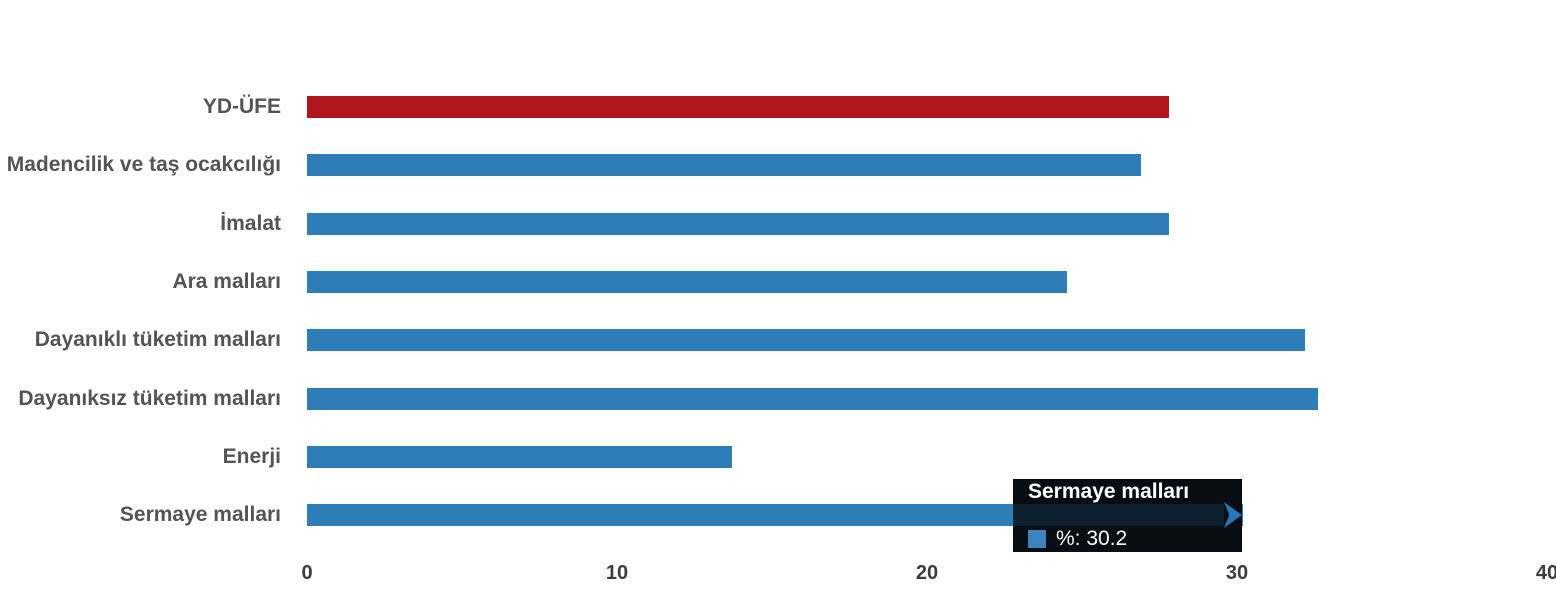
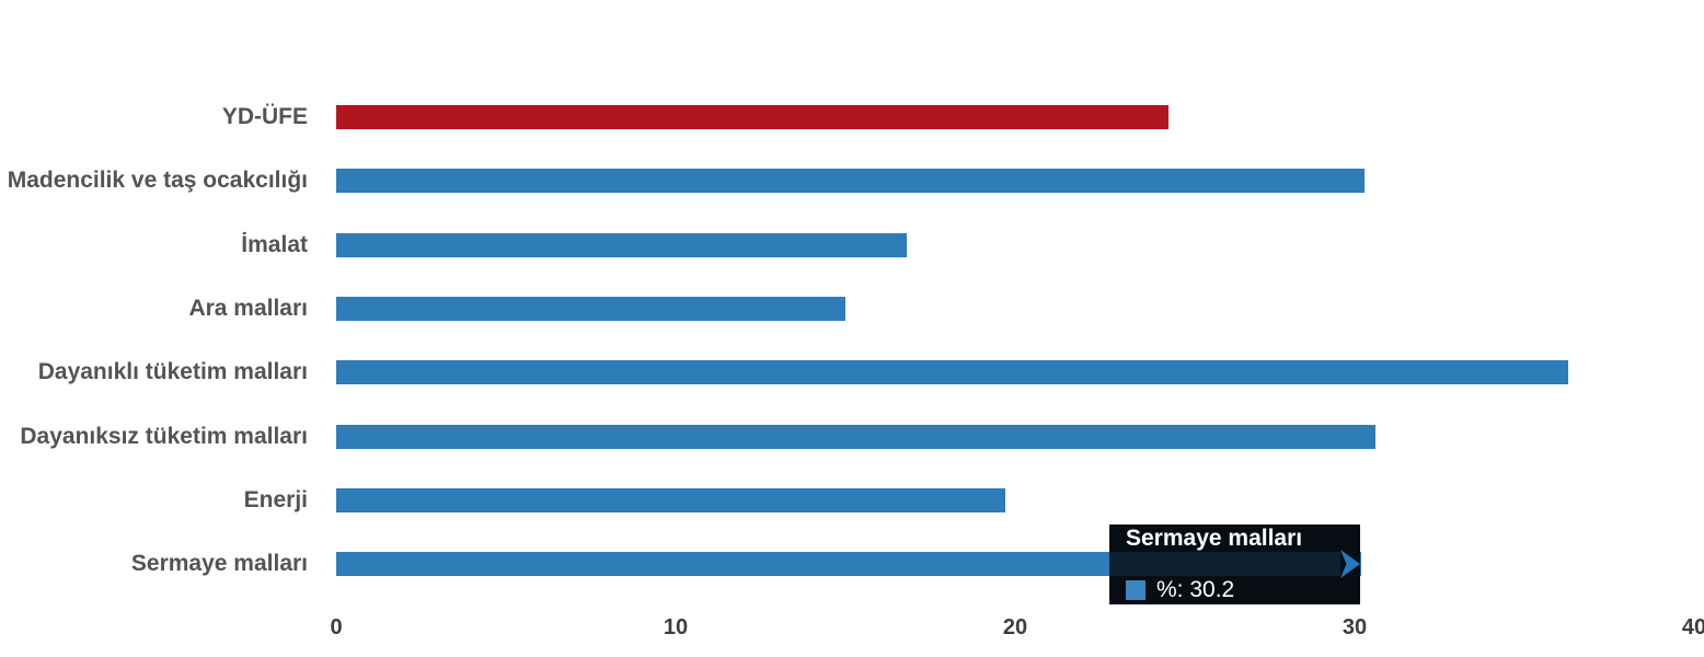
YD-ÜFE: 27.8 -> 24.5
Madencilik ve taş ocakcılığı: 26.9 -> 30.3
İmalat: 27.8 -> 16.8
Ara malları: 24.5 -> 15.0
Dayanıklı tüketim malları: 32.2 -> 36.3
Dayanıksız tüketim malları: 32.6 -> 30.6
Enerji: 13.7 -> 19.7
